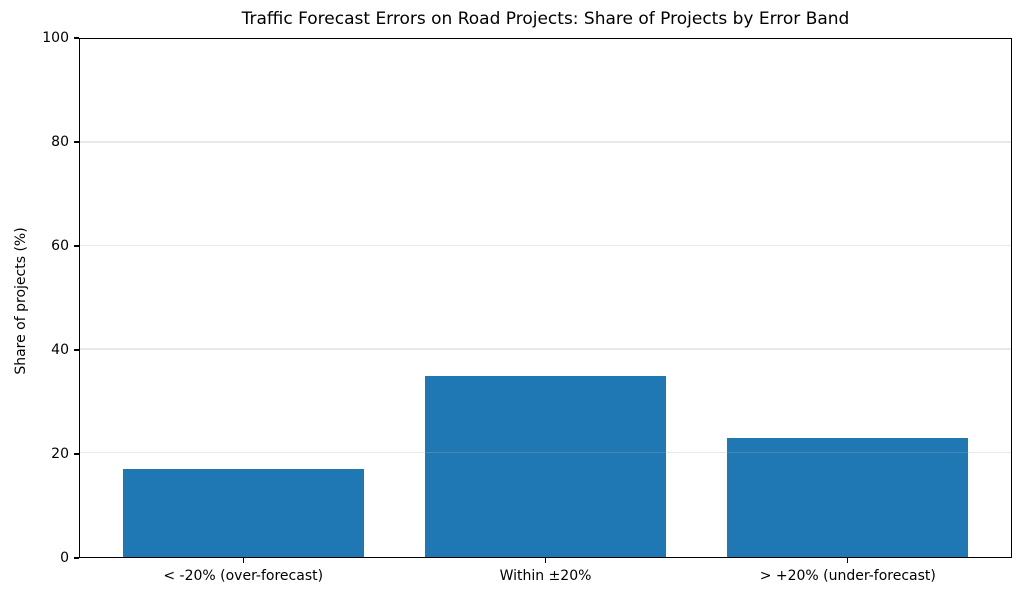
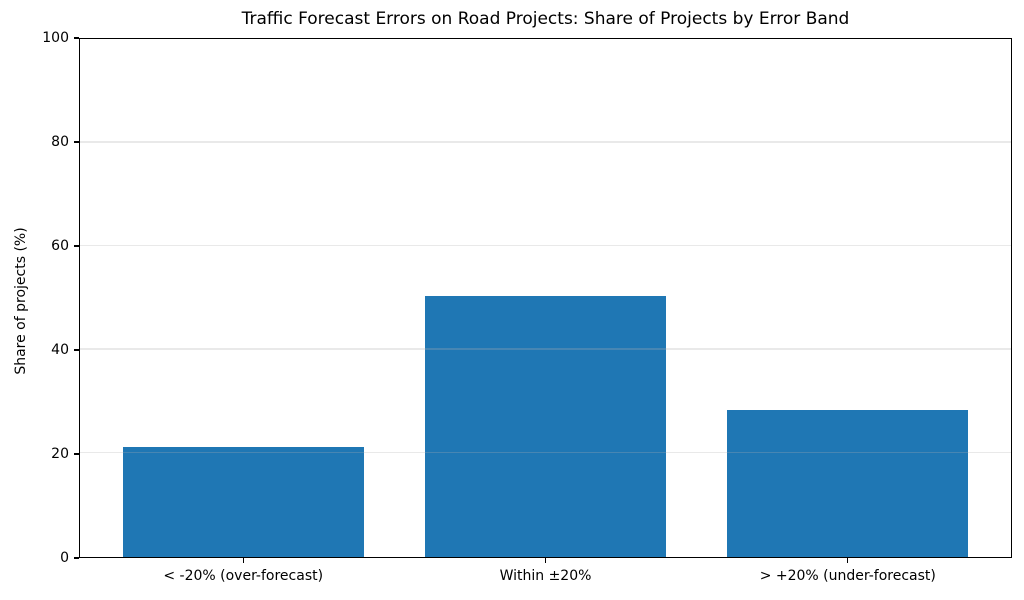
< -20% (over-forecast): 17 -> 21
Within ±20%: 35 -> 50
> +20% (under-forecast): 23 -> 28
